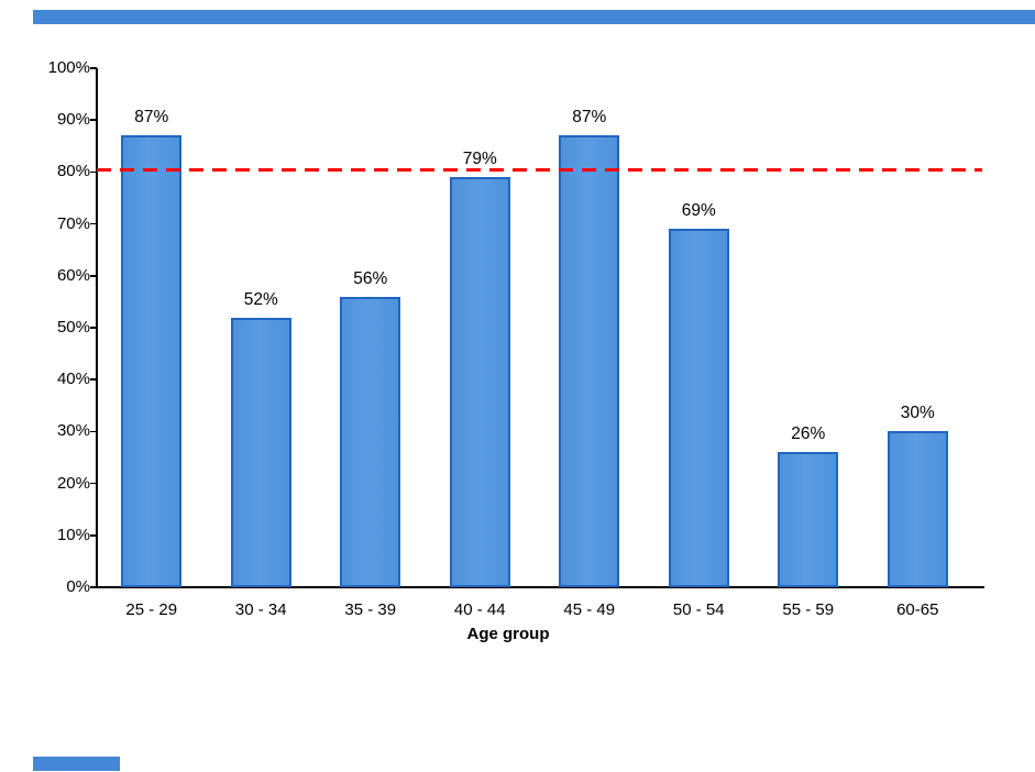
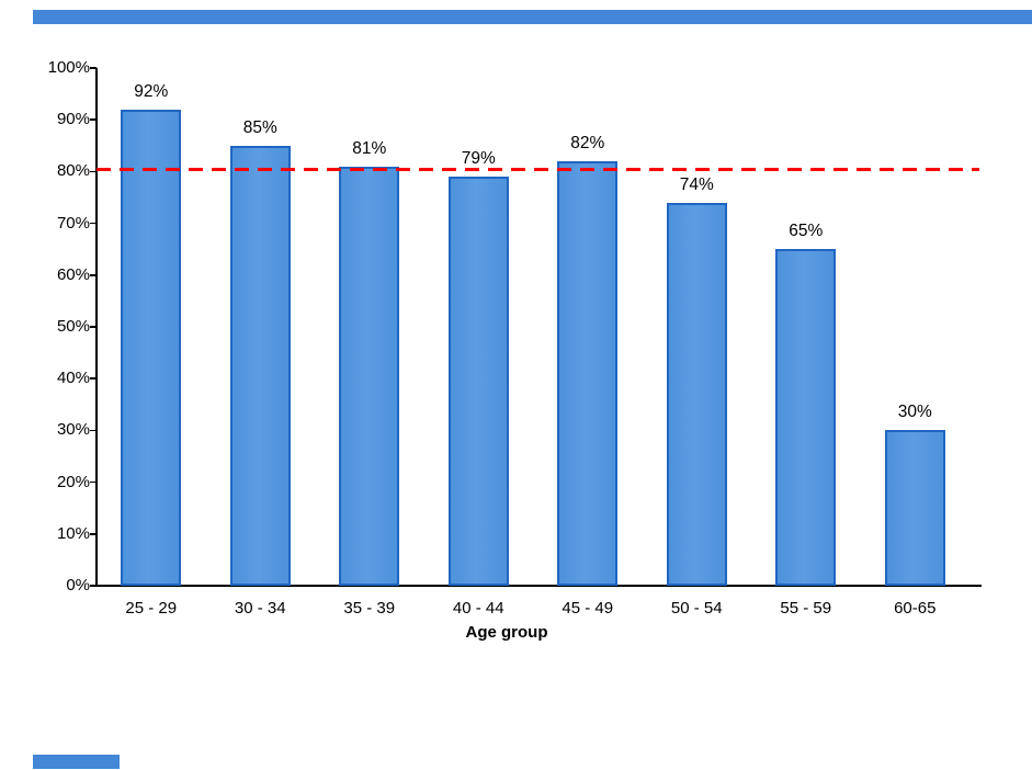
25 - 29: 87% -> 92%
30 - 34: 52% -> 85%
35 - 39: 56% -> 81%
45 - 49: 87% -> 82%
50 - 54: 69% -> 74%
55 - 59: 26% -> 65%
